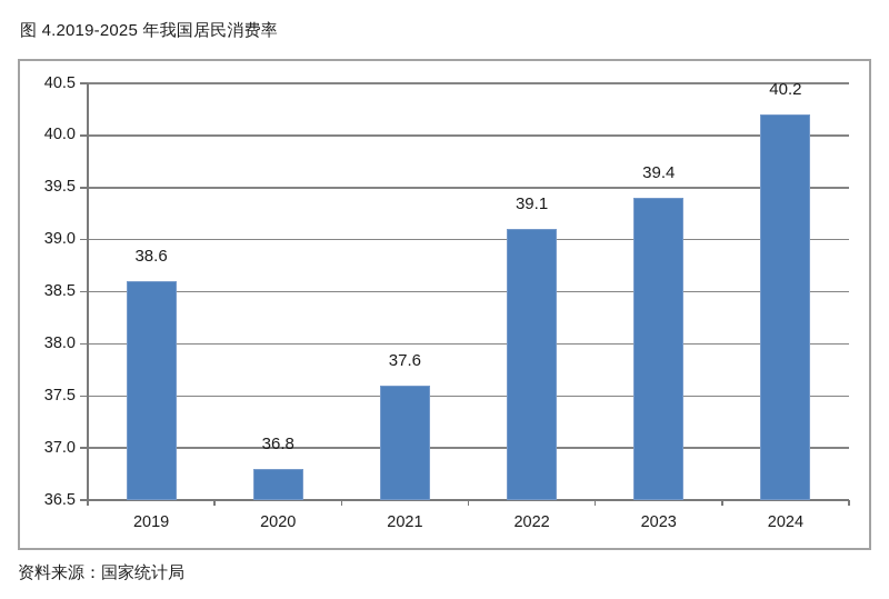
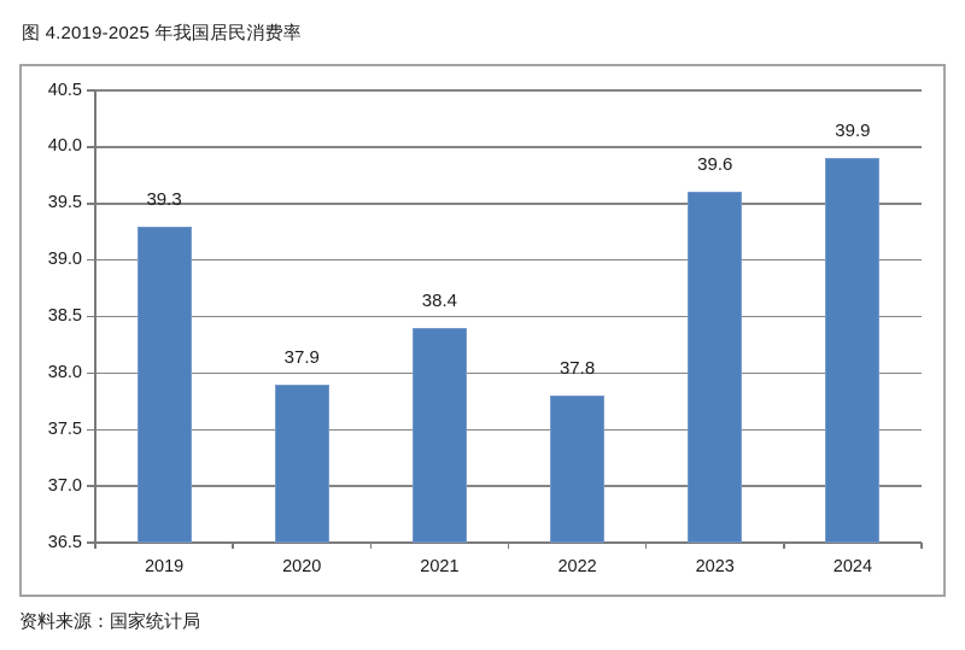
2019: 38.6 -> 39.3
2020: 36.8 -> 37.9
2021: 37.6 -> 38.4
2022: 39.1 -> 37.8
2023: 39.4 -> 39.6
2024: 40.2 -> 39.9
